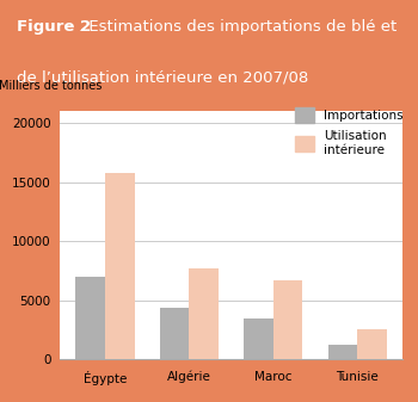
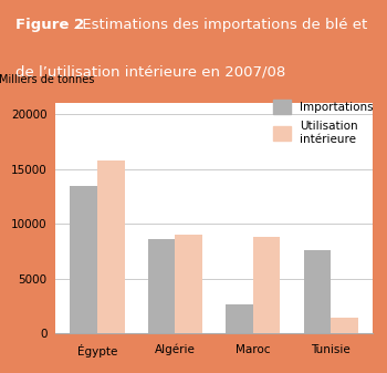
Importations/Égypte: 7000 -> 13400
Importations/Algérie: 4300 -> 8600
Utilisation intérieure/Algérie: 7700 -> 9000
Importations/Maroc: 3400 -> 2600
Utilisation intérieure/Maroc: 6700 -> 8800
Importations/Tunisie: 1200 -> 7600
Utilisation intérieure/Tunisie: 2500 -> 1400
